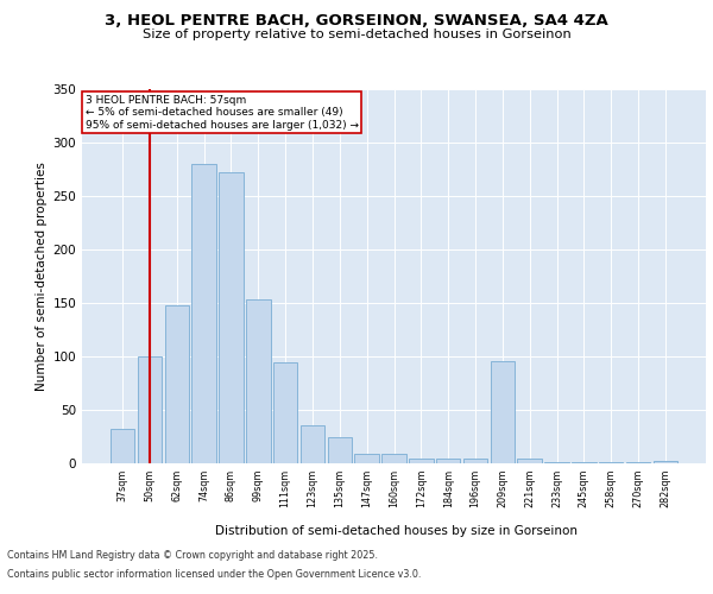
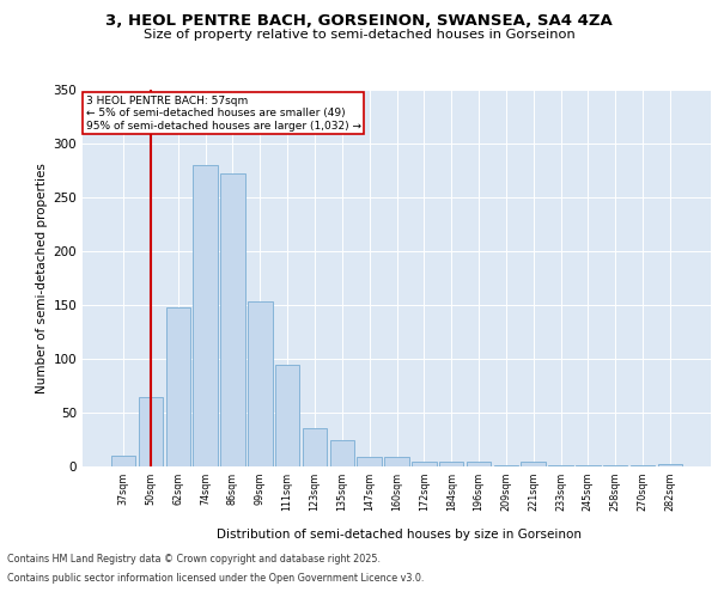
37sqm: 32 -> 10
50sqm: 100 -> 64
209sqm: 96 -> 1
